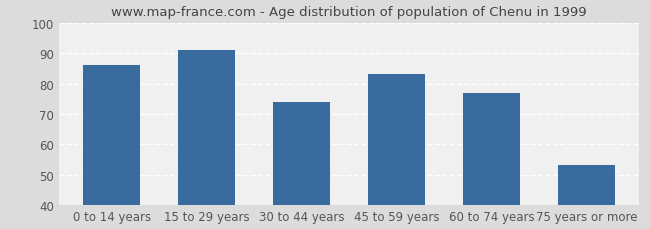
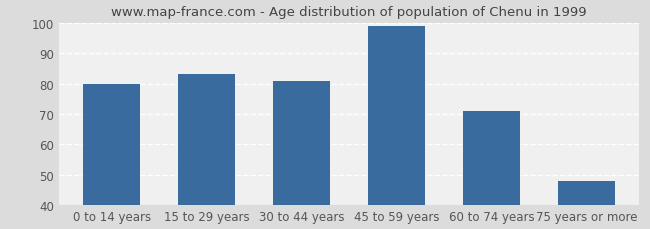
0 to 14 years: 86 -> 80
15 to 29 years: 91 -> 83
30 to 44 years: 74 -> 81
45 to 59 years: 83 -> 99
60 to 74 years: 77 -> 71
75 years or more: 53 -> 48
